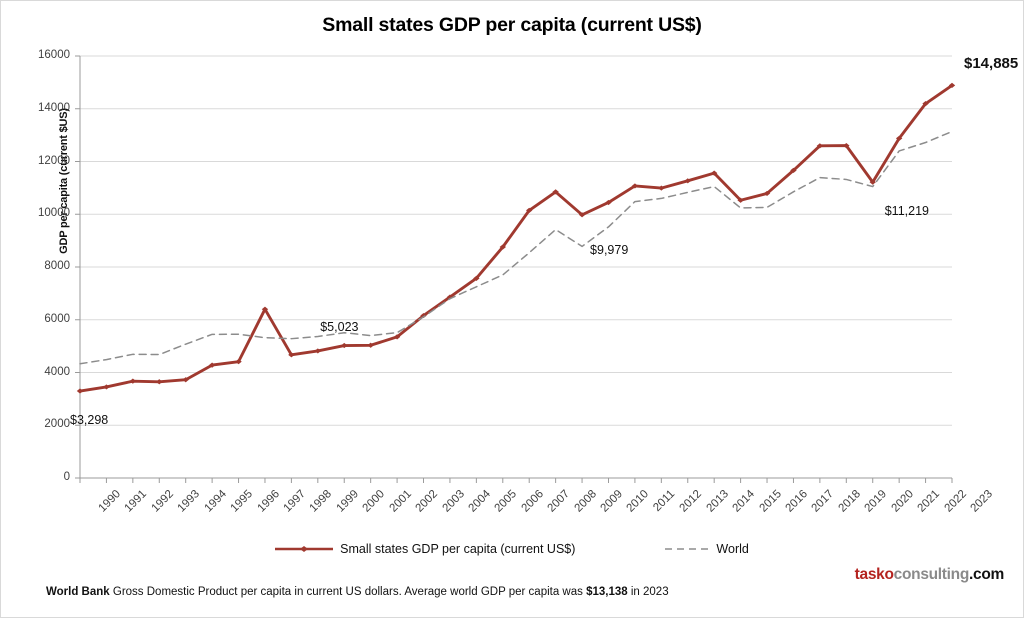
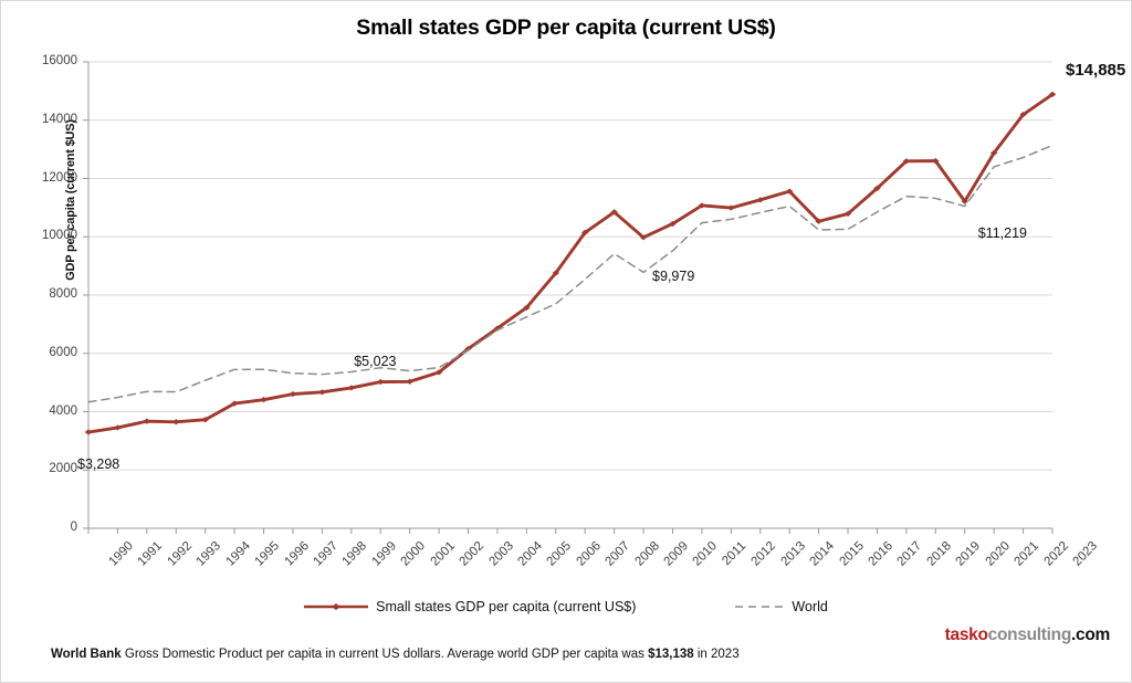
Small states GDP per capita (current US$)/1997: 6400 -> 4600
